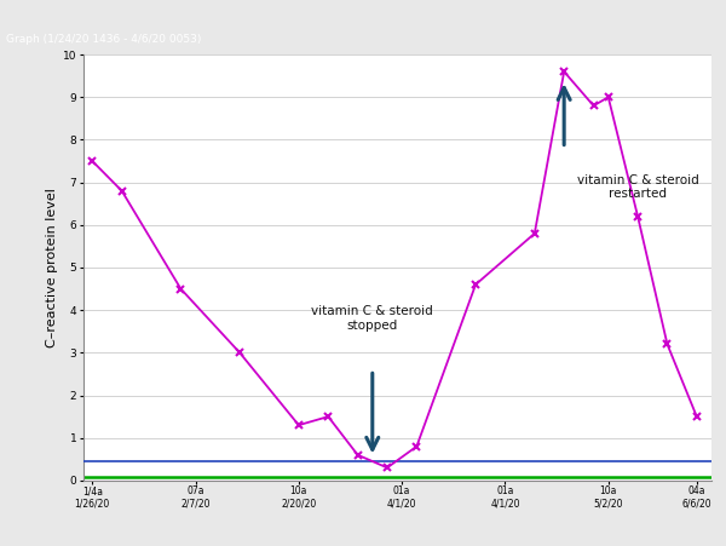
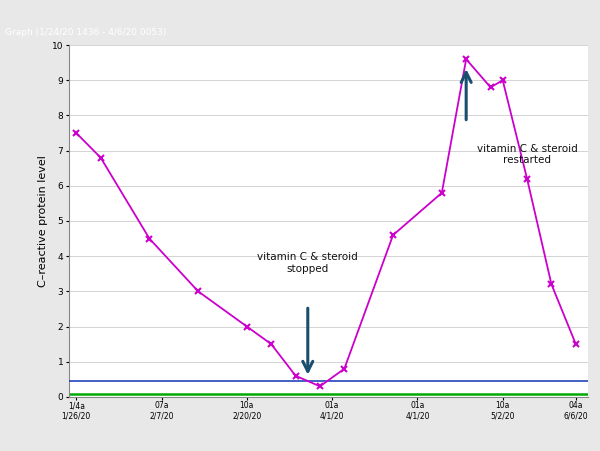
10a 2/20/20: 1.3 -> 2.0
